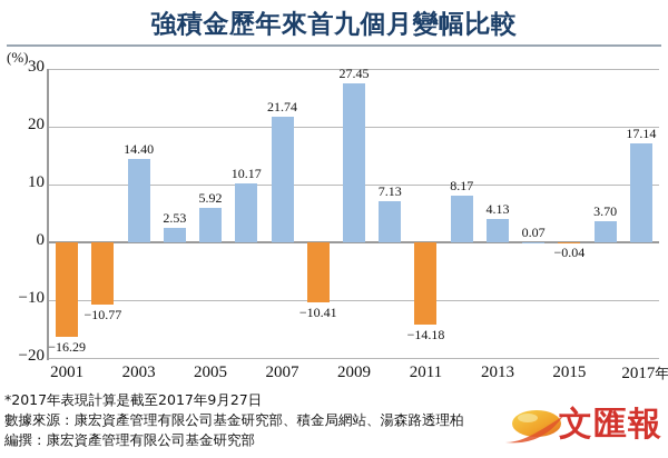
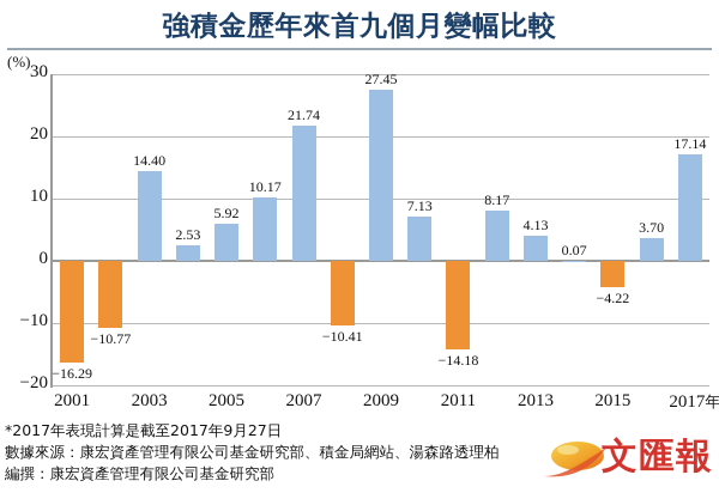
2015: −0.04 -> −4.22
